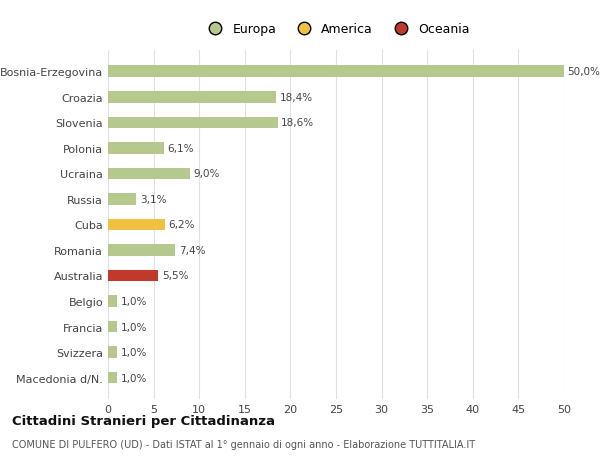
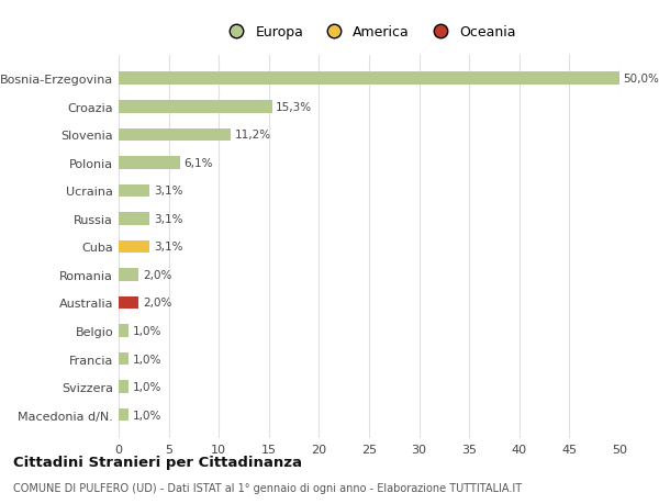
Croazia: 18,4% -> 15,3%
Slovenia: 18,6% -> 11,2%
Ucraina: 9,0% -> 3,1%
Cuba: 6,2% -> 3,1%
Romania: 7,4% -> 2,0%
Australia: 5,5% -> 2,0%
